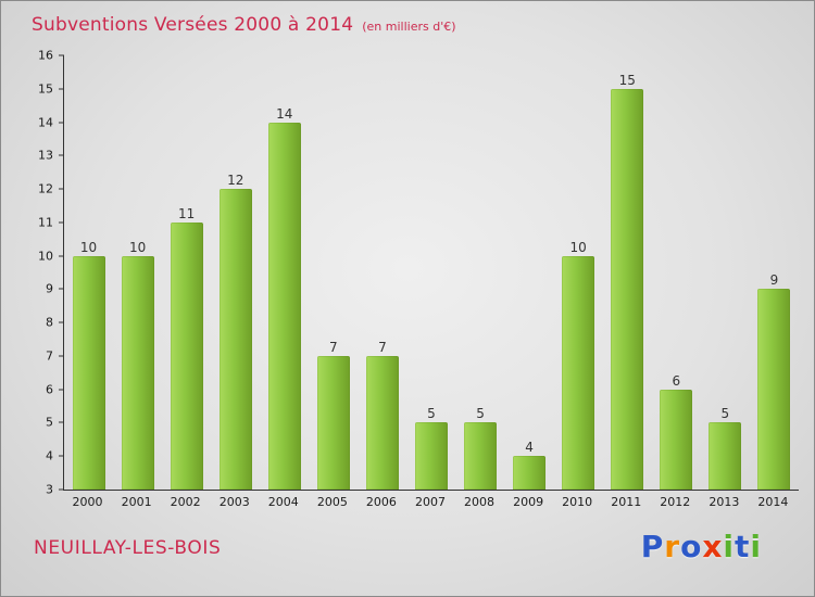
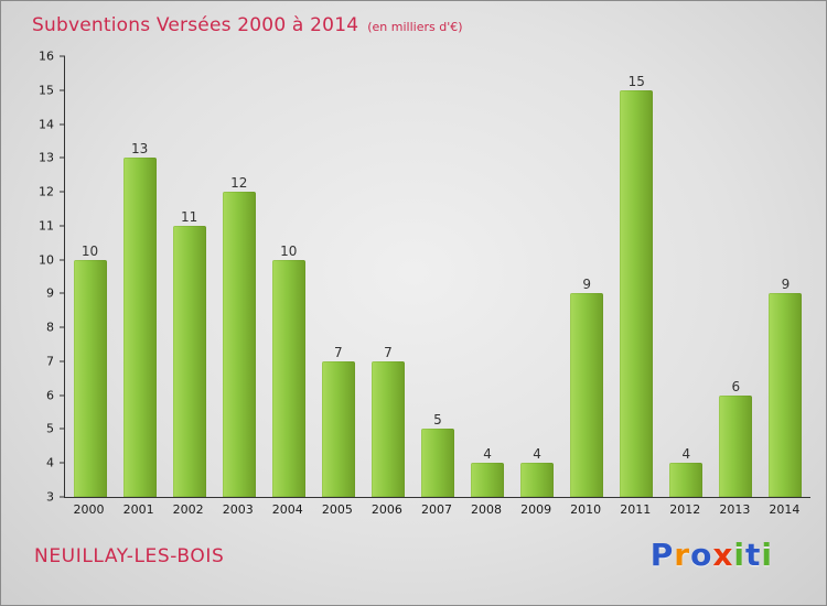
2001: 10 -> 13
2004: 14 -> 10
2008: 5 -> 4
2010: 10 -> 9
2012: 6 -> 4
2013: 5 -> 6
